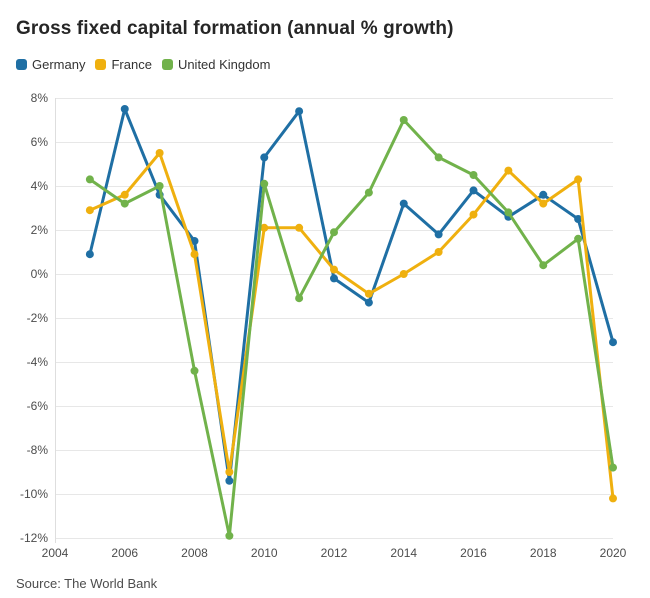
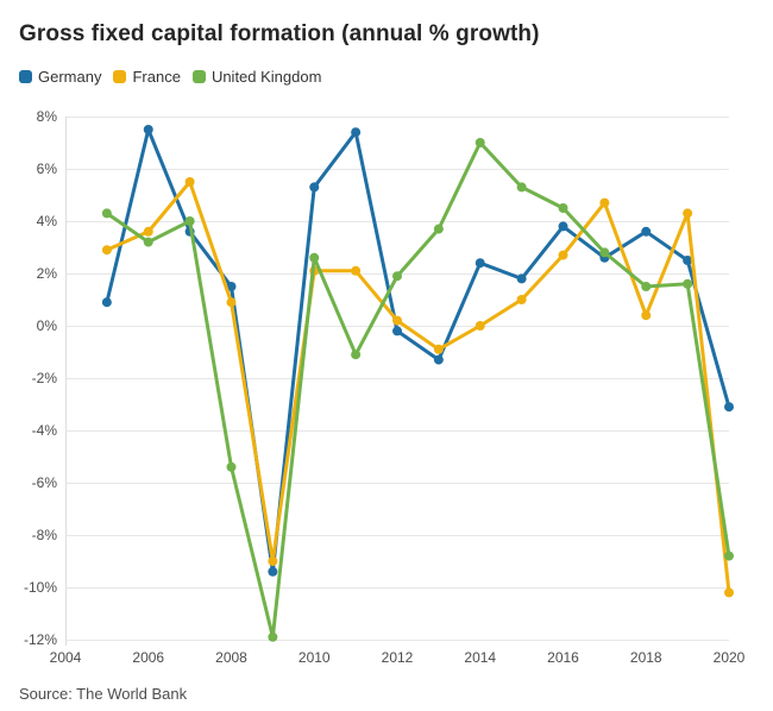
United Kingdom/2008: -4.4% -> -5.4%
United Kingdom/2010: 4.1% -> 2.6%
Germany/2014: 3.2% -> 2.4%
France/2018: 3.2% -> 0.4%
United Kingdom/2018: 0.4% -> 1.5%
